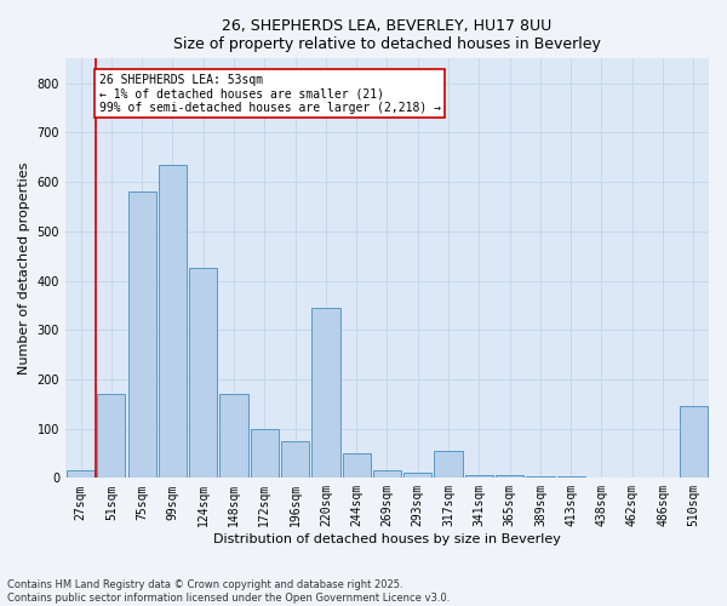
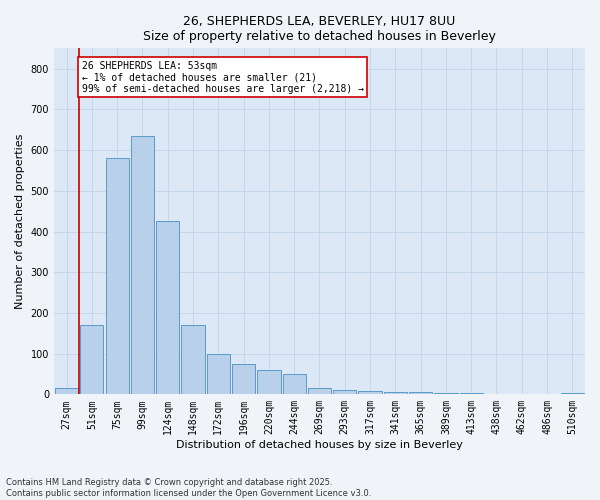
220sqm: 345 -> 60
317sqm: 55 -> 8
510sqm: 145 -> 3
